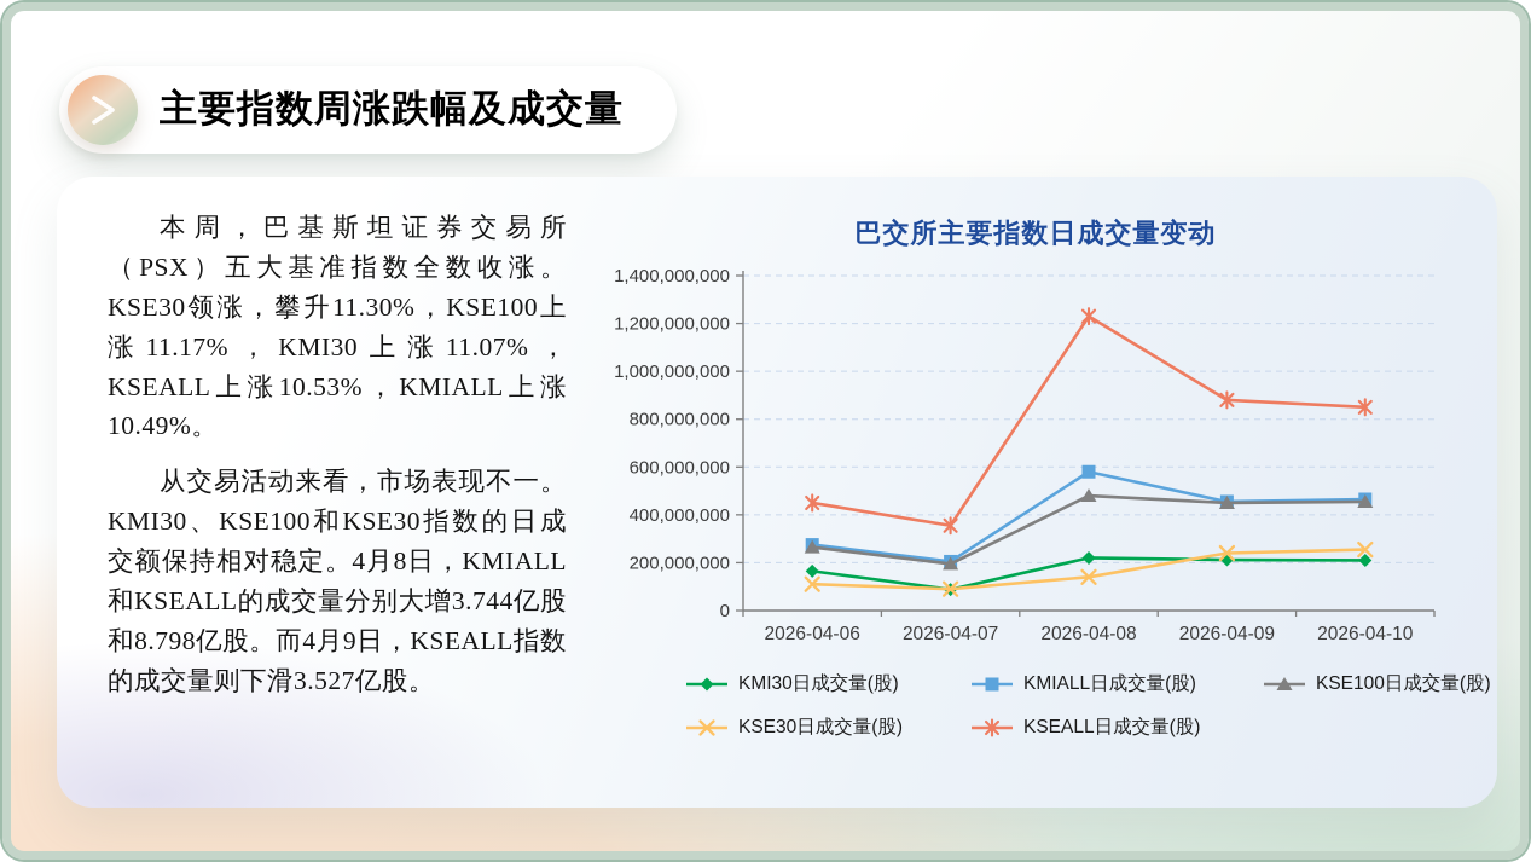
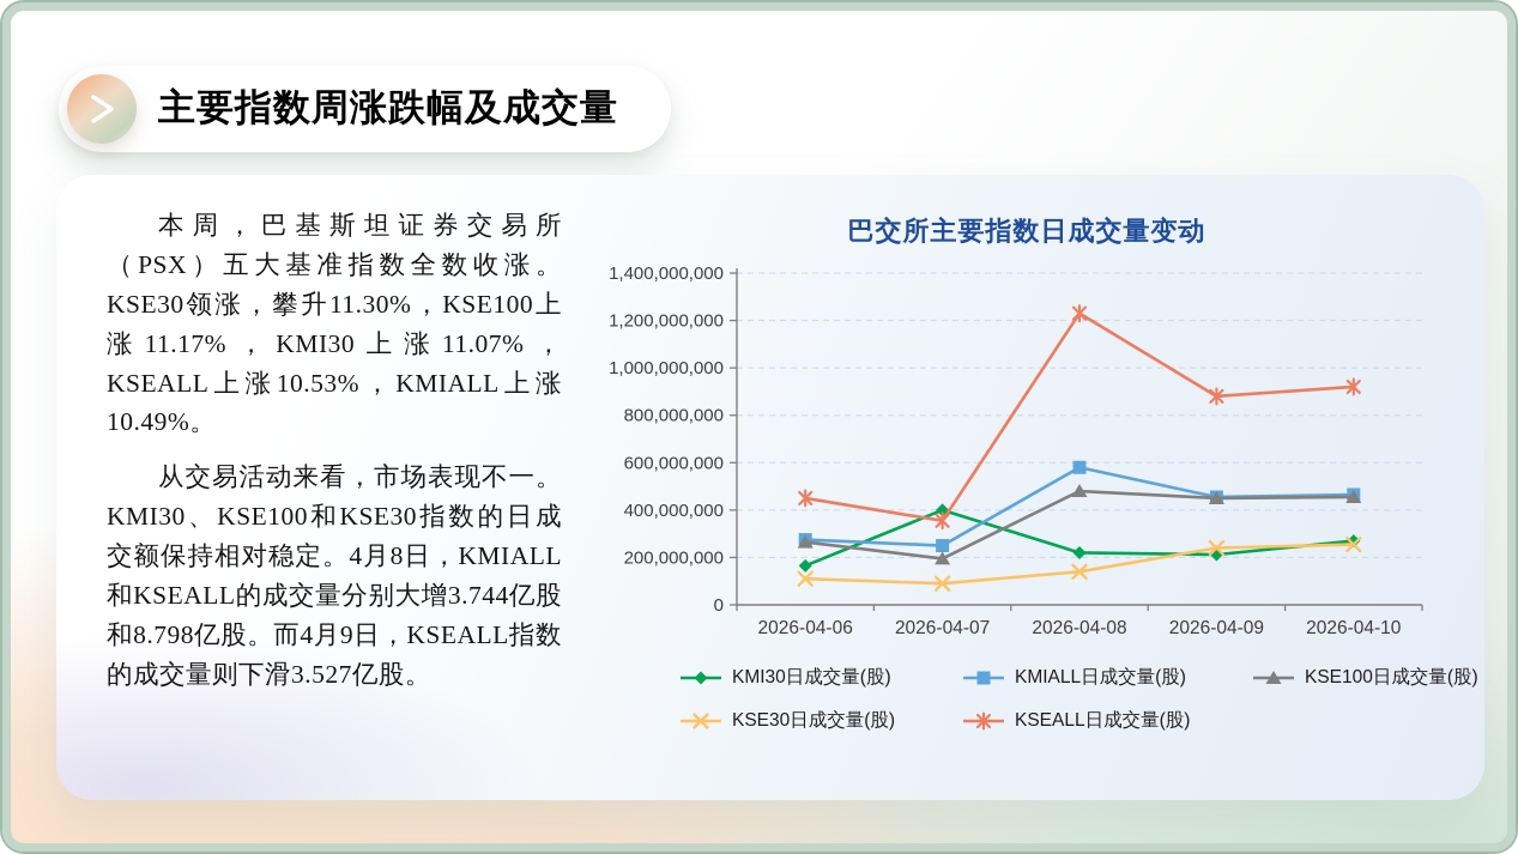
KMI30日成交量(股)/2026-04-07: 90000000 -> 400000000
KMIALL日成交量(股)/2026-04-07: 200000000 -> 250000000
KMI30日成交量(股)/2026-04-10: 210000000 -> 270000000
KSEALL日成交量(股)/2026-04-10: 850000000 -> 920000000
